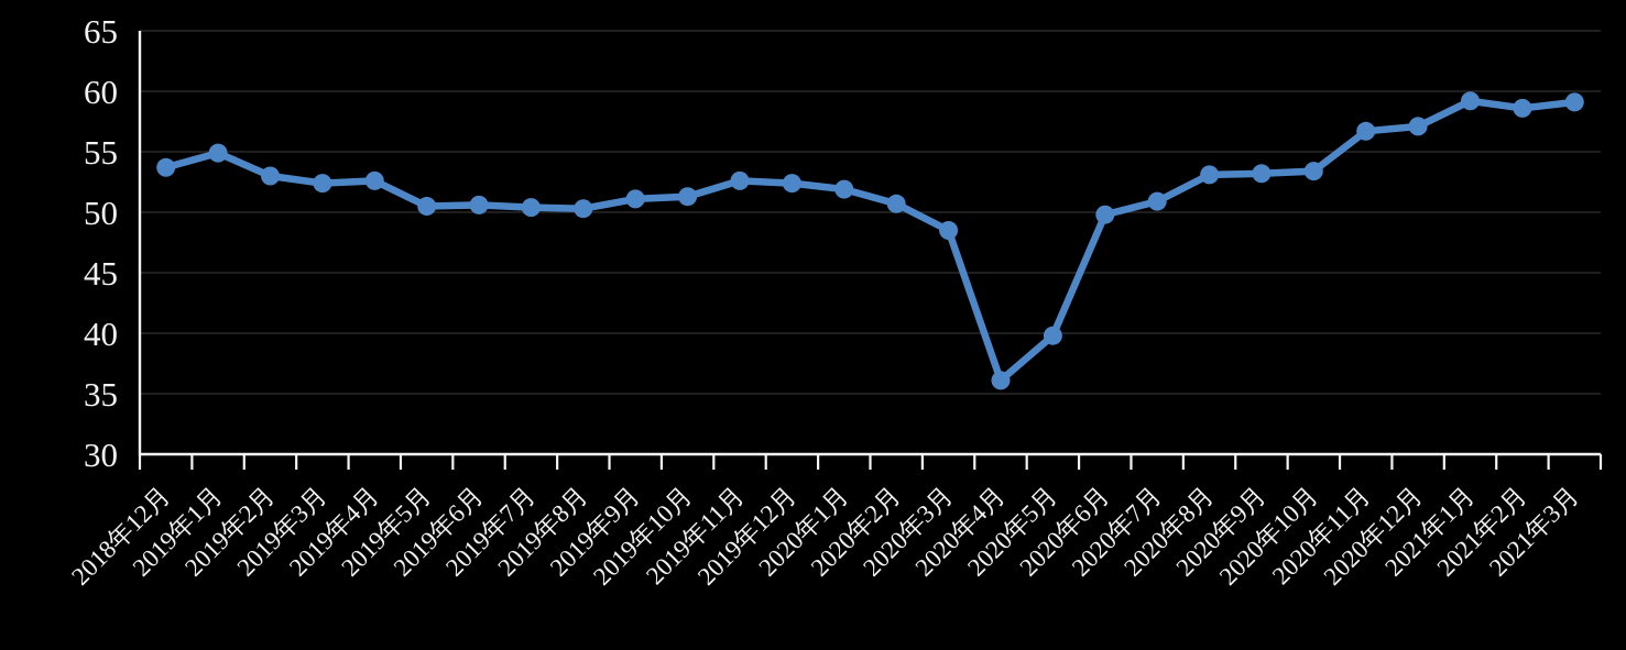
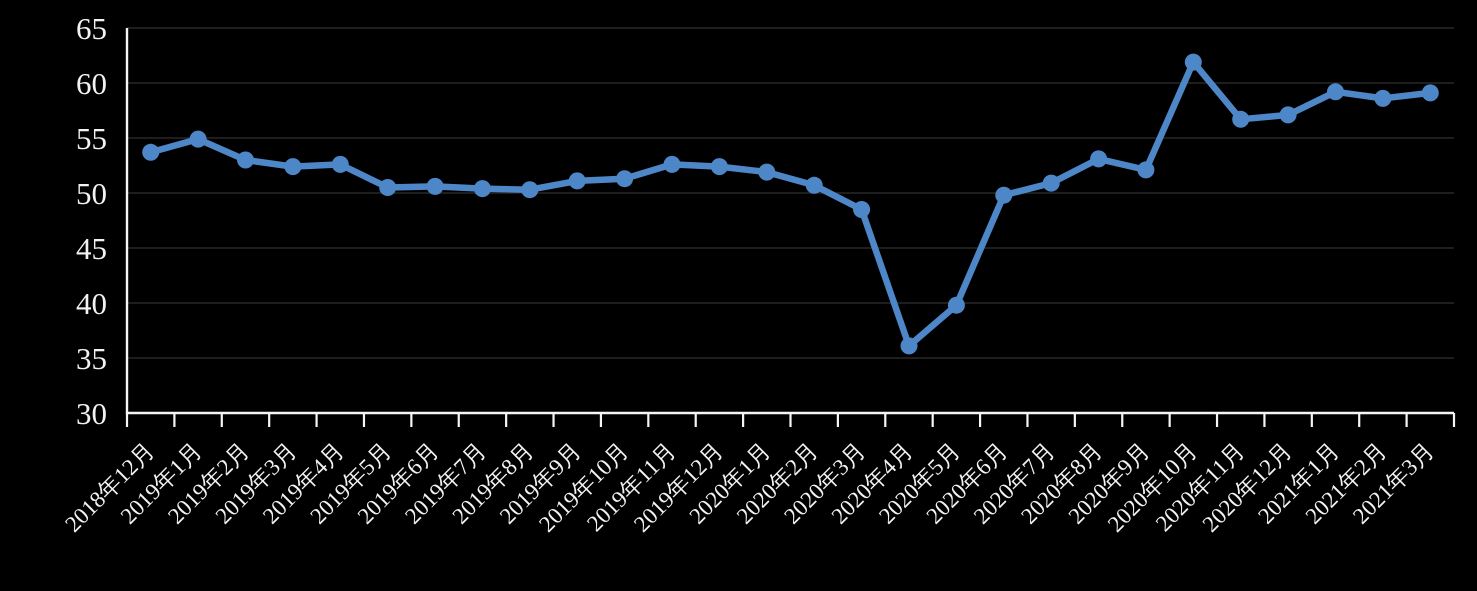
2020年9月: 53.2 -> 52.1
2020年10月: 53.4 -> 61.9
